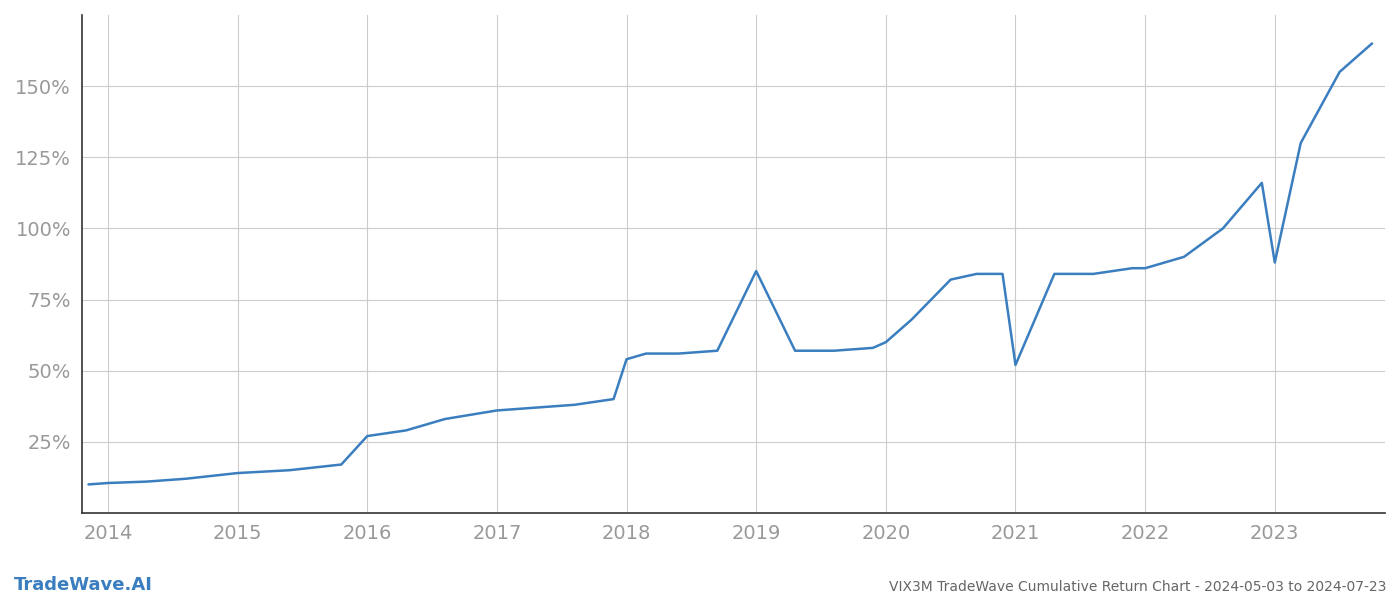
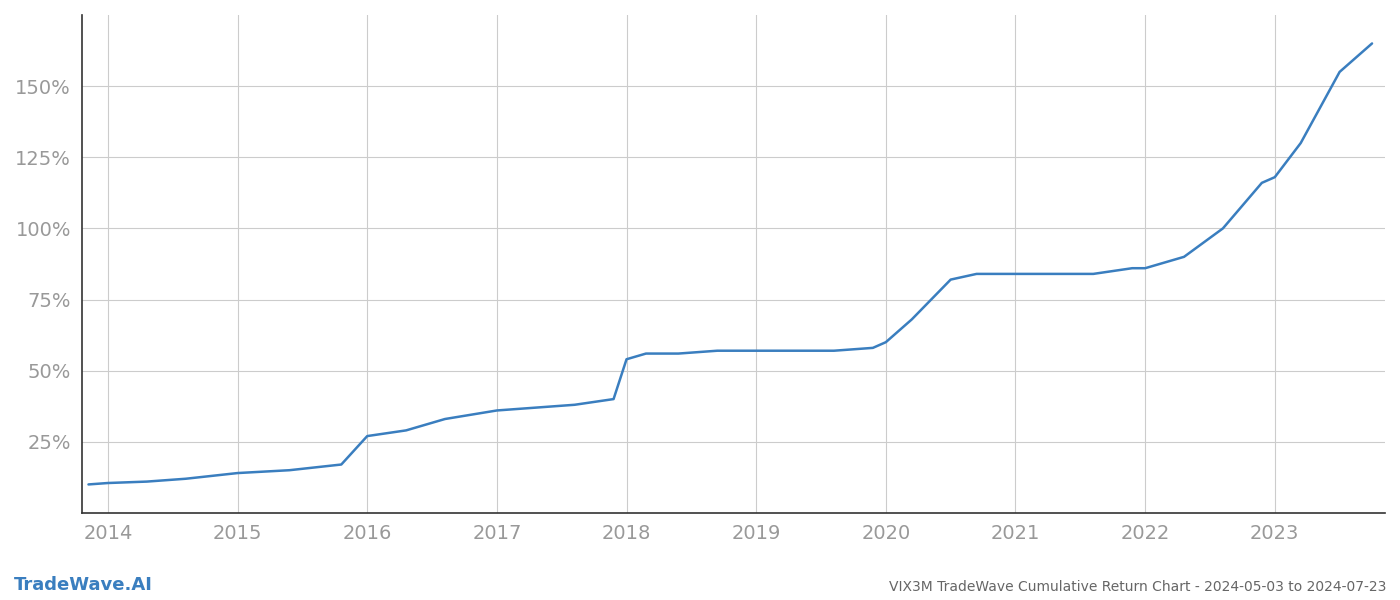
2019: 85.0% -> 57.0%
2021: 52.0% -> 84.0%
2023: 88.0% -> 118.0%
